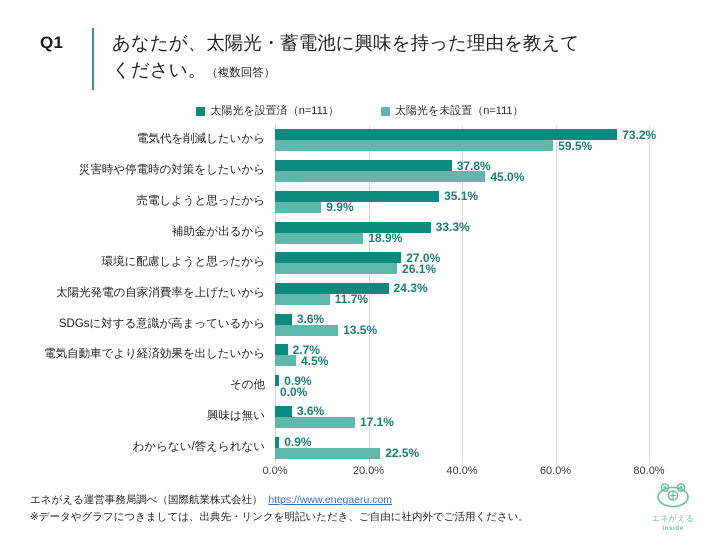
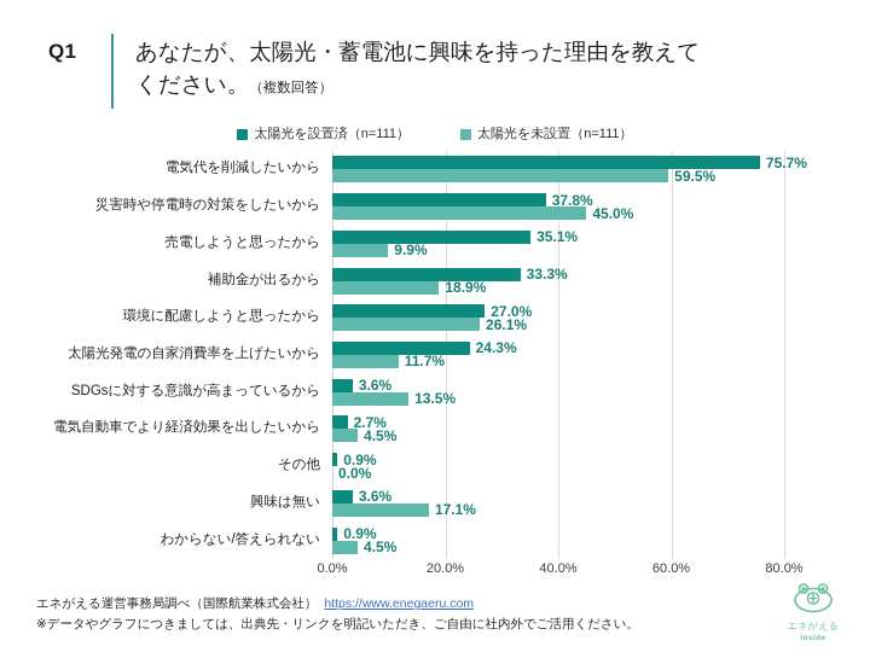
太陽光を設置済（n=111）/電気代を削減したいから: 73.2% -> 75.7%
太陽光を未設置（n=111）/わからない/答えられない: 22.5% -> 4.5%
